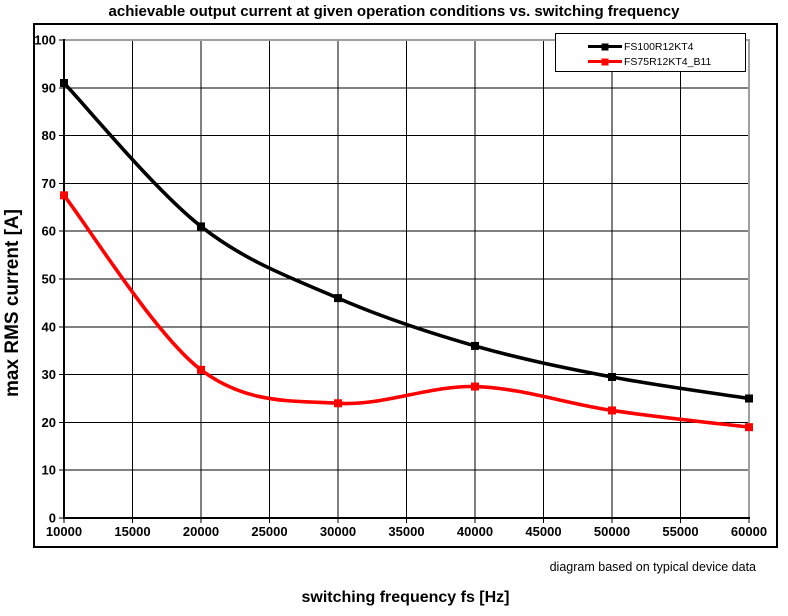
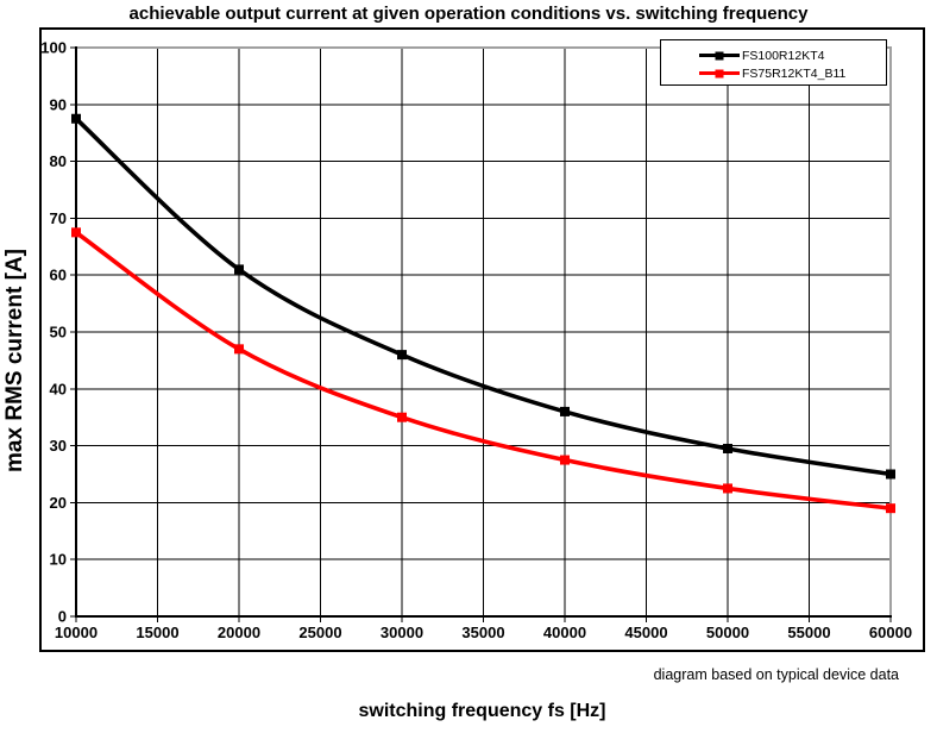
FS100R12KT4/10000: 91 -> 88
FS75R12KT4_B11/20000: 31 -> 47
FS75R12KT4_B11/30000: 24 -> 35
